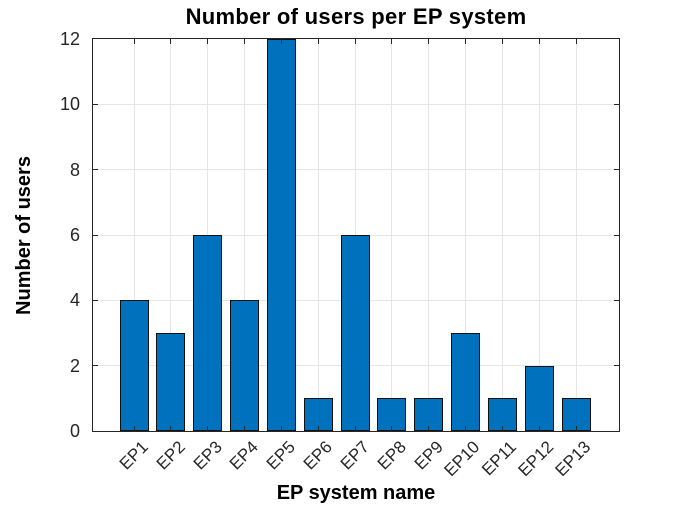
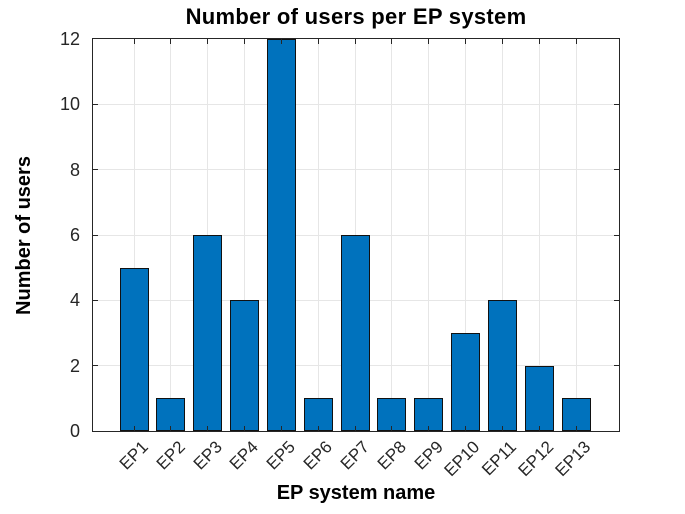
EP1: 4 -> 5
EP2: 3 -> 1
EP11: 1 -> 4
